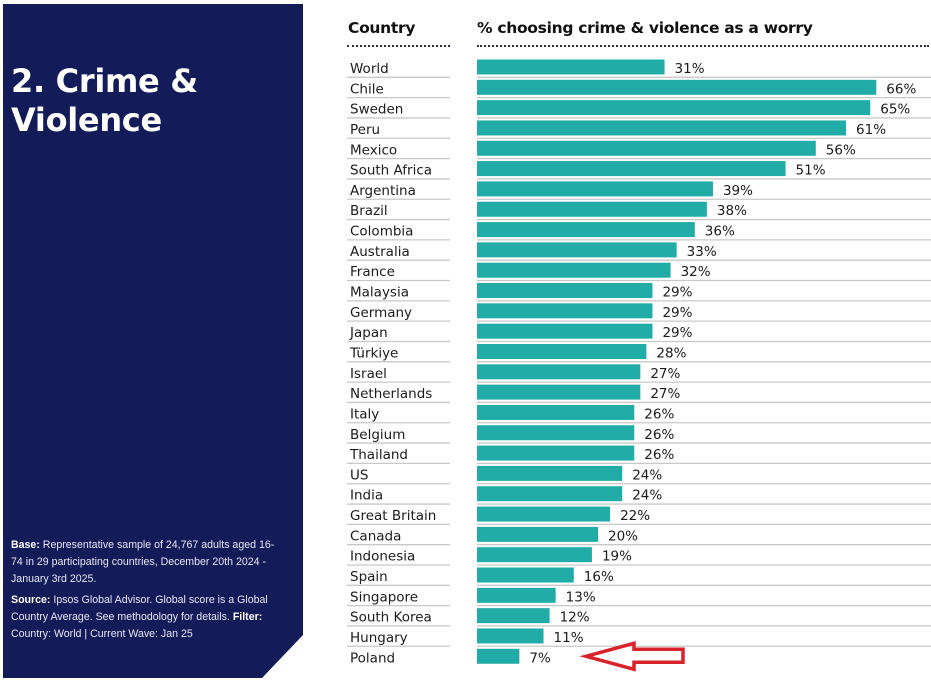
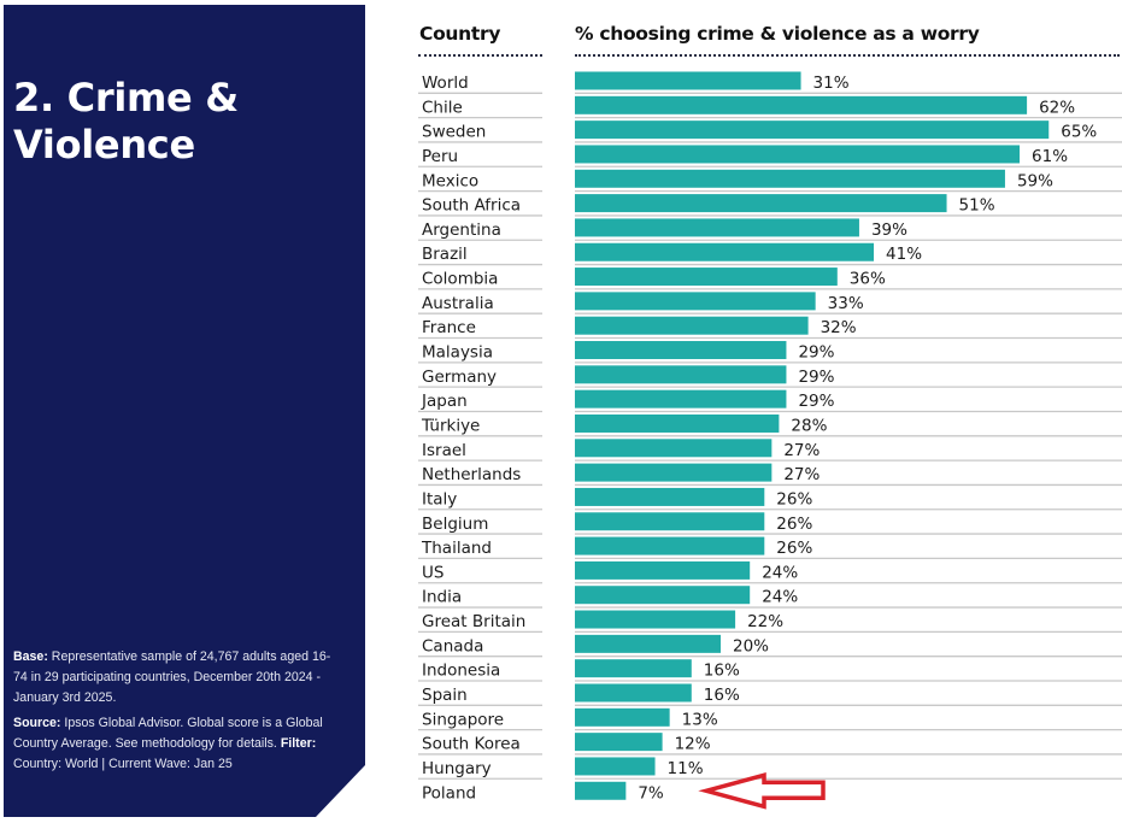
Chile: 66% -> 62%
Mexico: 56% -> 59%
Brazil: 38% -> 41%
Indonesia: 19% -> 16%
